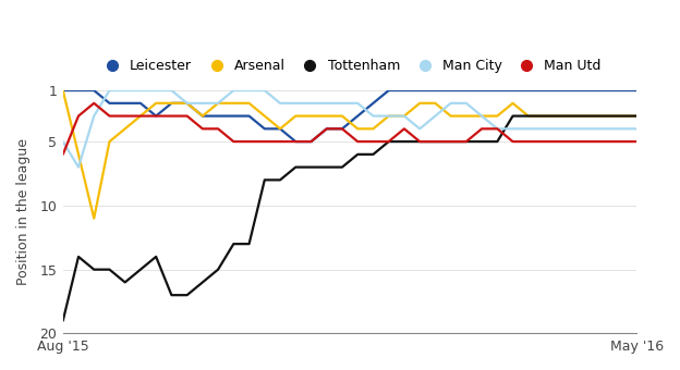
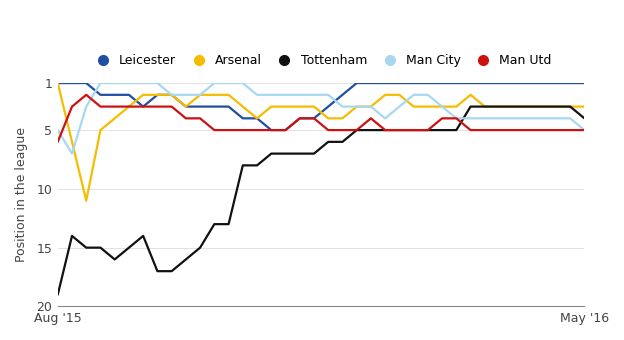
Tottenham/May '16: 3 -> 4
Man City/May '16: 4 -> 5
